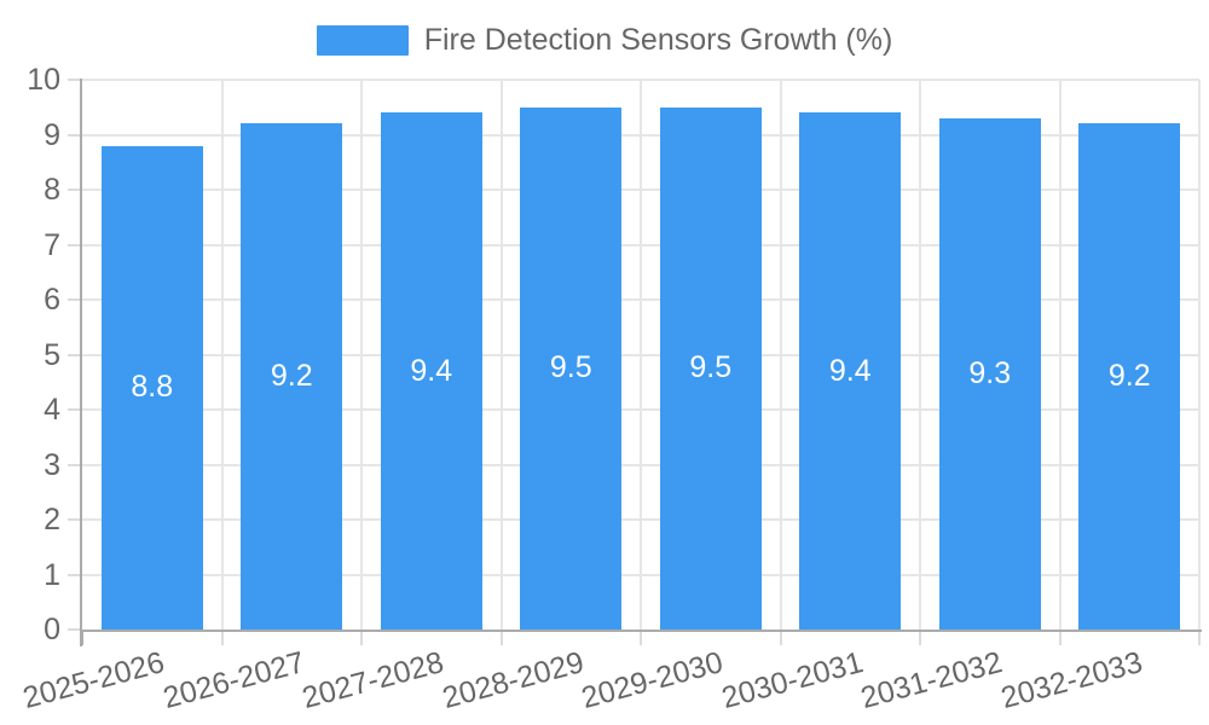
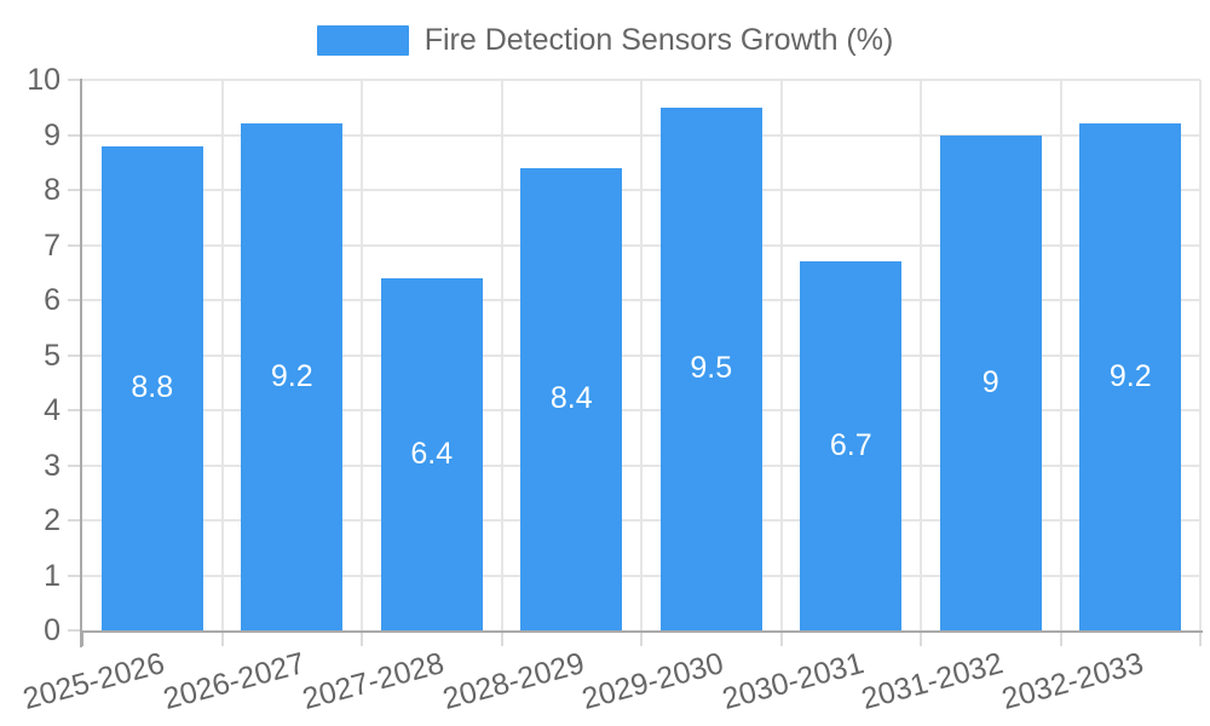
2027-2028: 9.4 -> 6.4
2028-2029: 9.5 -> 8.4
2030-2031: 9.4 -> 6.7
2031-2032: 9.3 -> 9
